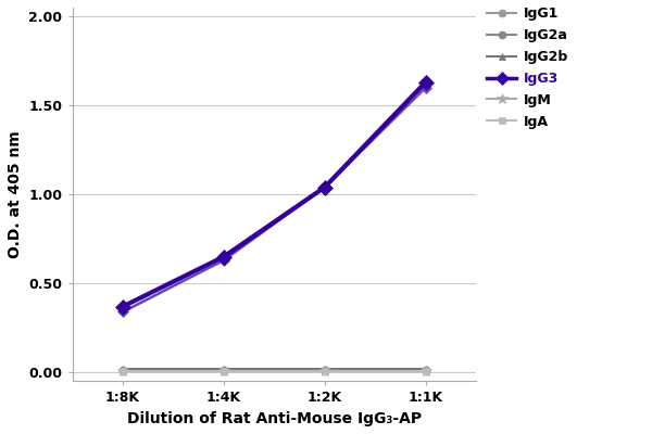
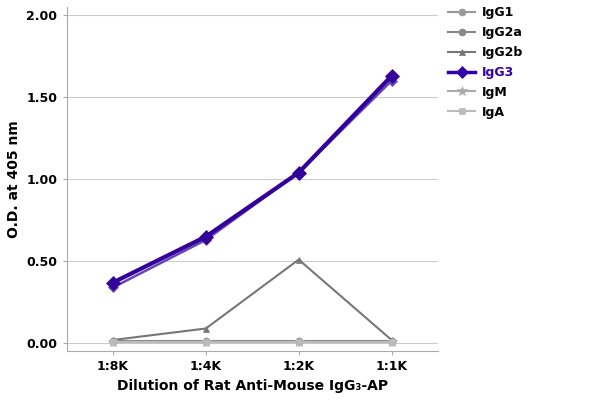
IgG2b/1:4K: 0.02 -> 0.09
IgG2b/1:2K: 0.02 -> 0.51
